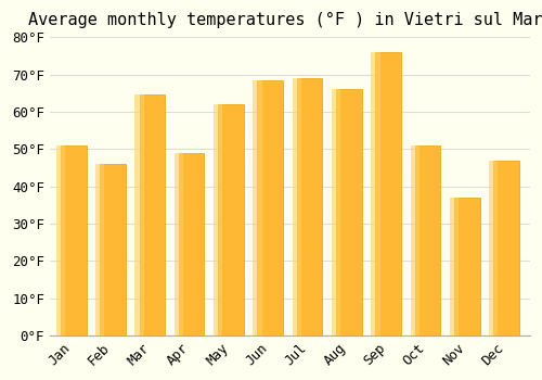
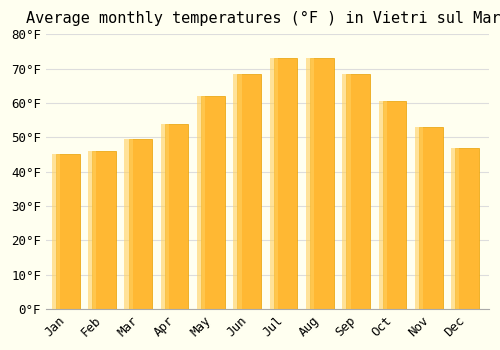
Jan: 51.0°F -> 45.0°F
Mar: 64.5°F -> 49.5°F
Apr: 49.0°F -> 54.0°F
Jul: 69.0°F -> 73.0°F
Aug: 66.0°F -> 73.0°F
Sep: 76.0°F -> 68.5°F
Oct: 51.0°F -> 60.5°F
Nov: 37.0°F -> 53.0°F
